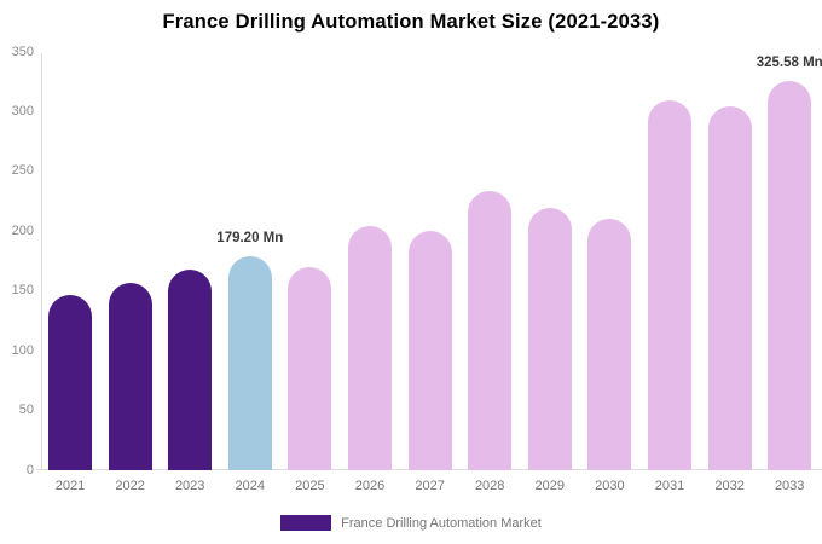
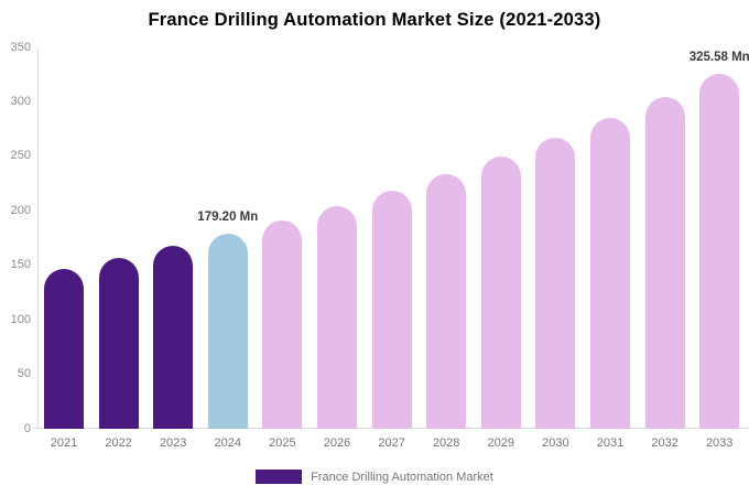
2025: 170 -> 190
2027: 200 -> 220
2029: 220 -> 250
2030: 210 -> 270
2031: 310 -> 280
